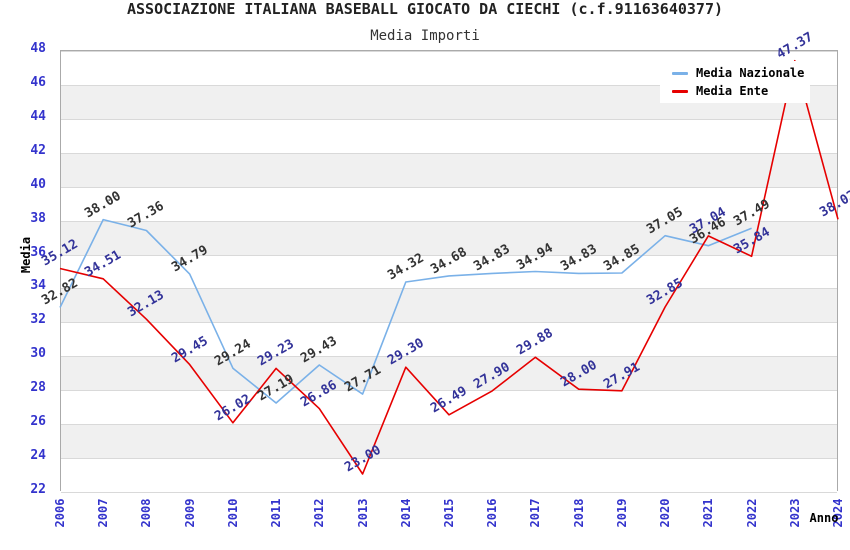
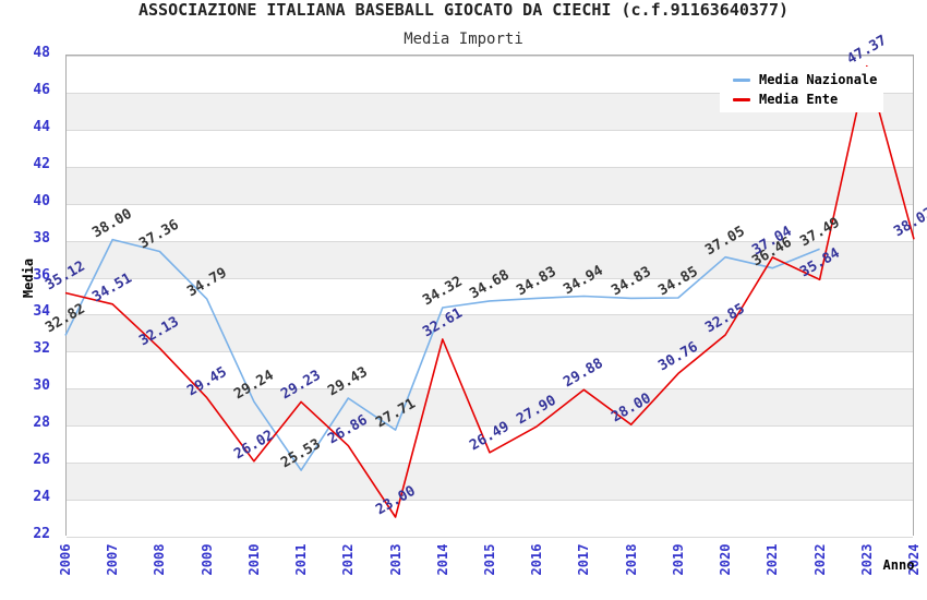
Media Nazionale/2011: 27.19 -> 25.53
Media Ente/2014: 29.30 -> 32.61
Media Ente/2019: 27.91 -> 30.76
